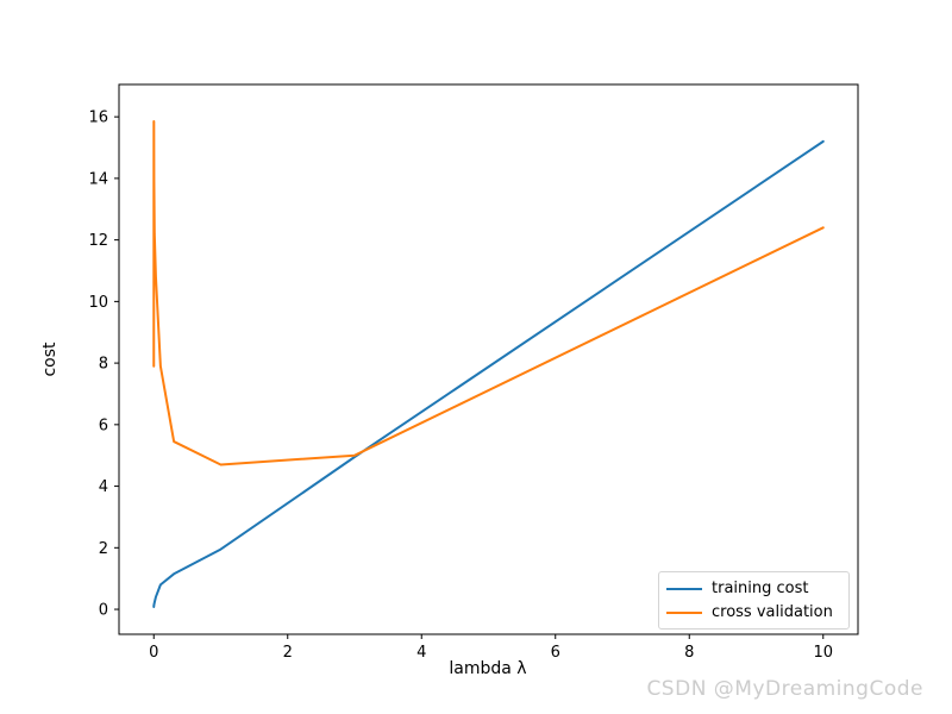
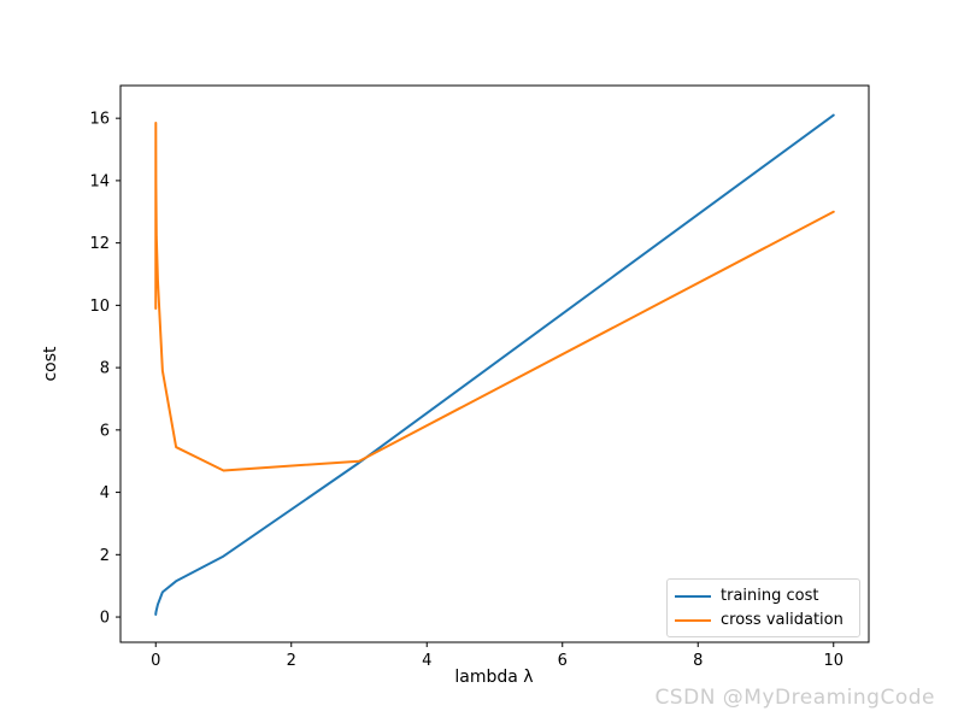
cross validation/0: 7.9 -> 9.9
training cost/10: 15.2 -> 16.1
cross validation/10: 12.4 -> 13.0
